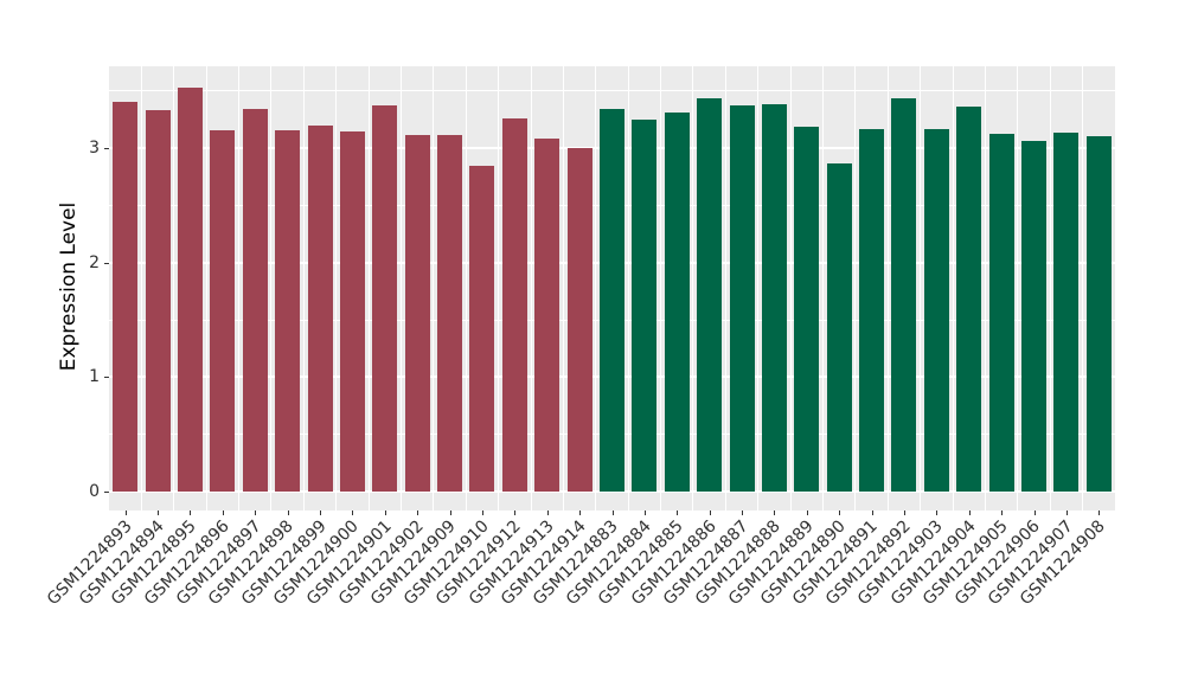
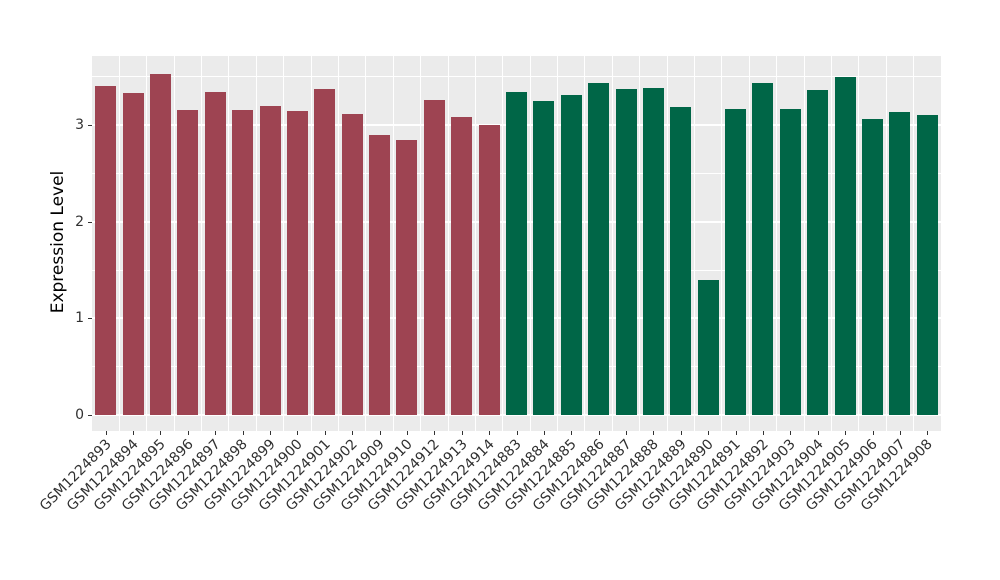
GSM1224909: 3.1 -> 2.9
GSM1224890: 2.9 -> 1.4
GSM1224905: 3.1 -> 3.5
